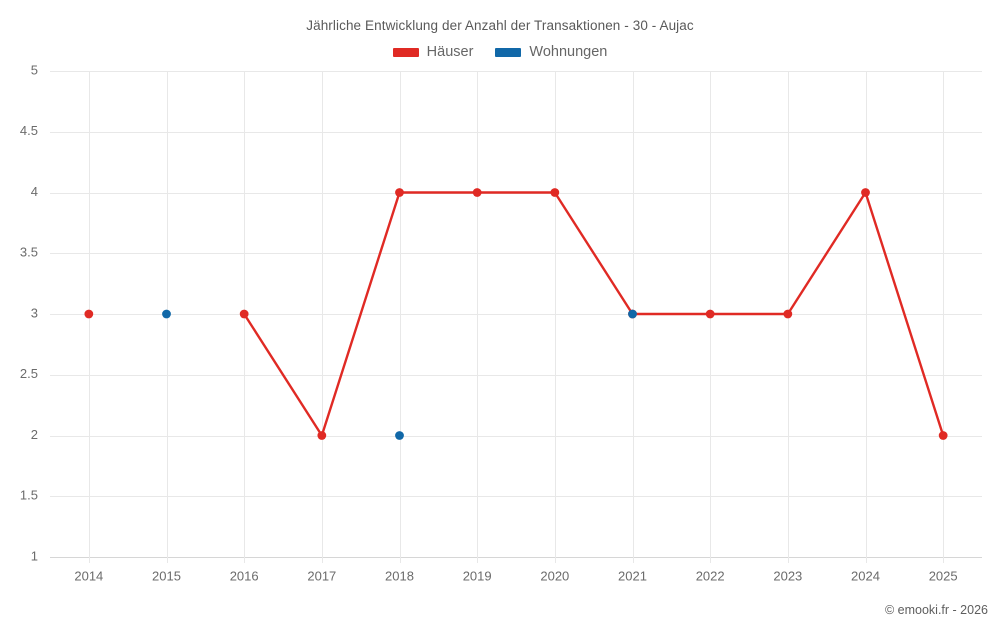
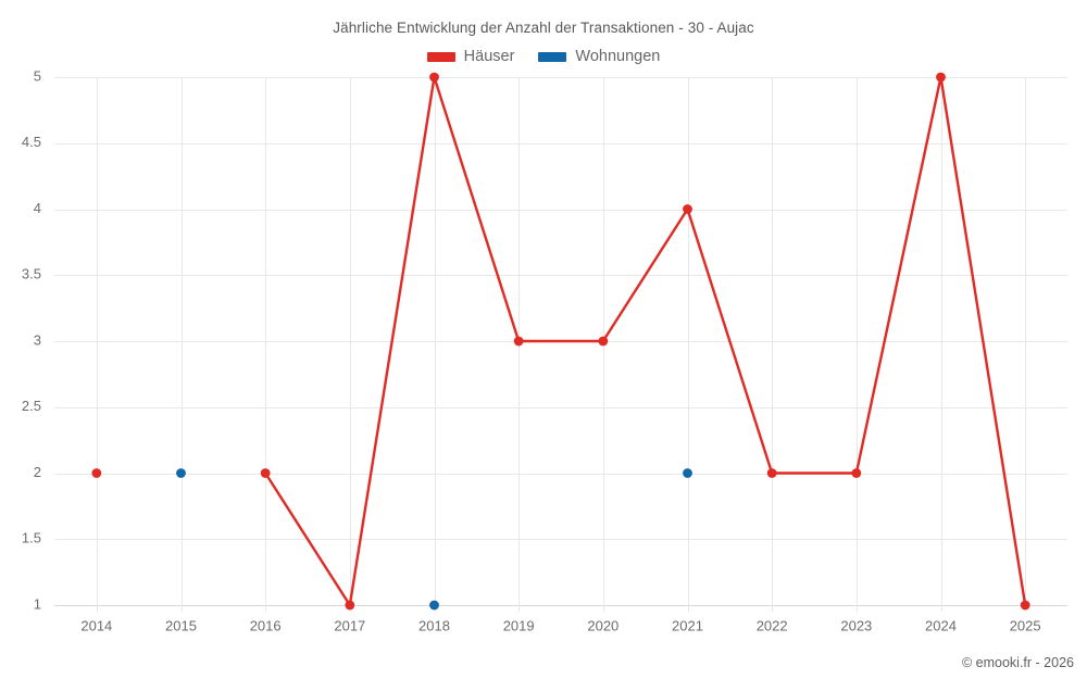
Häuser/2014: 3 -> 2
Wohnungen/2015: 3 -> 2
Häuser/2016: 3 -> 2
Häuser/2017: 2 -> 1
Häuser/2018: 4 -> 5
Wohnungen/2018: 2 -> 1
Häuser/2019: 4 -> 3
Häuser/2020: 4 -> 3
Häuser/2021: 3 -> 4
Wohnungen/2021: 3 -> 2
Häuser/2022: 3 -> 2
Häuser/2023: 3 -> 2
Häuser/2024: 4 -> 5
Häuser/2025: 2 -> 1
